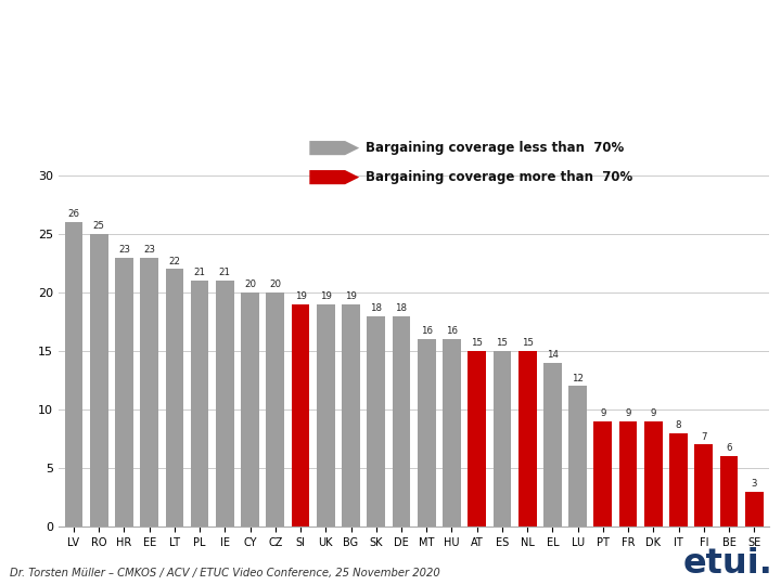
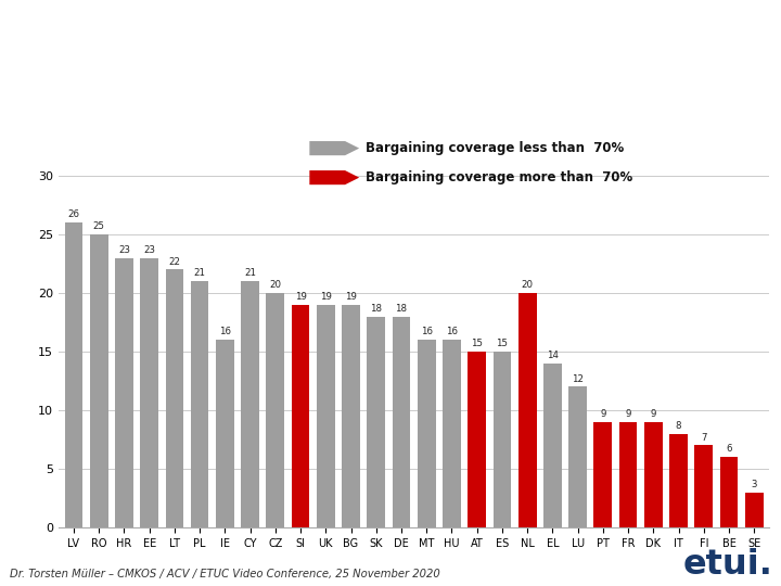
IE: 21 -> 16
CY: 20 -> 21
NL: 15 -> 20
